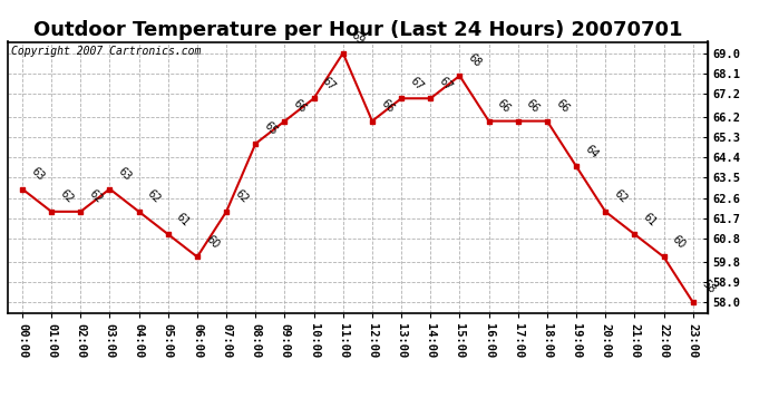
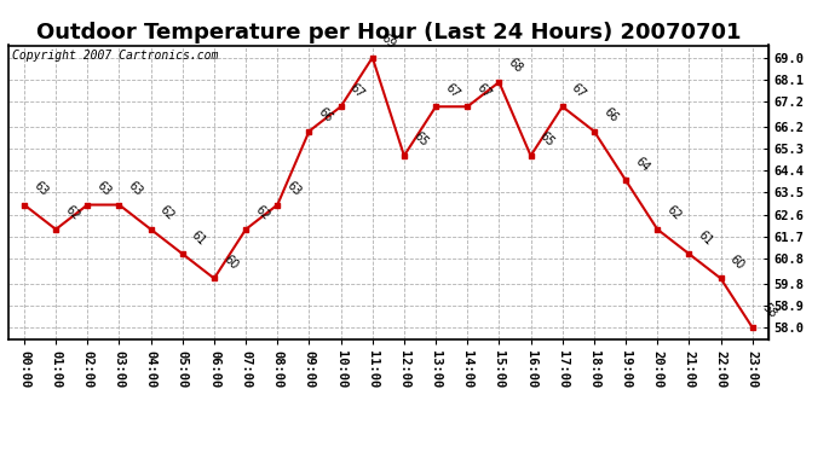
02:00: 62 -> 63
08:00: 65 -> 63
12:00: 66 -> 65
16:00: 66 -> 65
17:00: 66 -> 67
